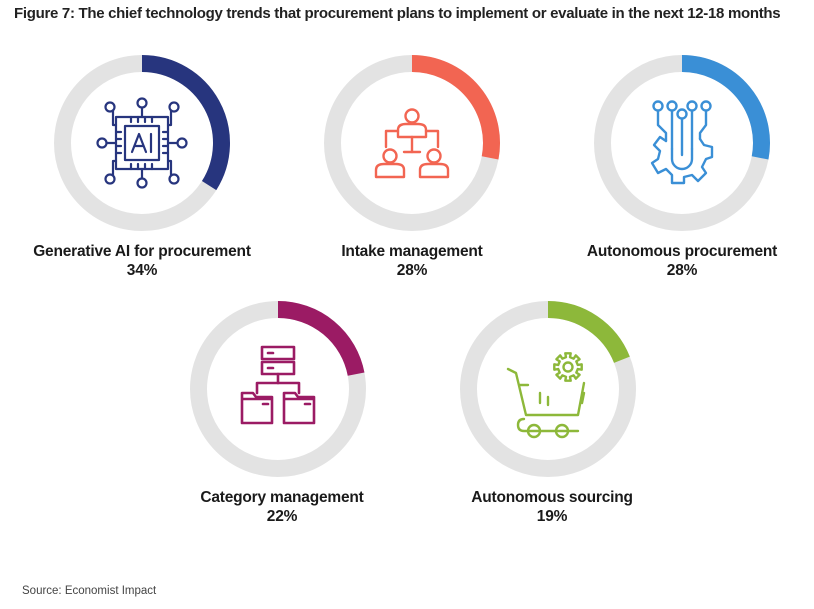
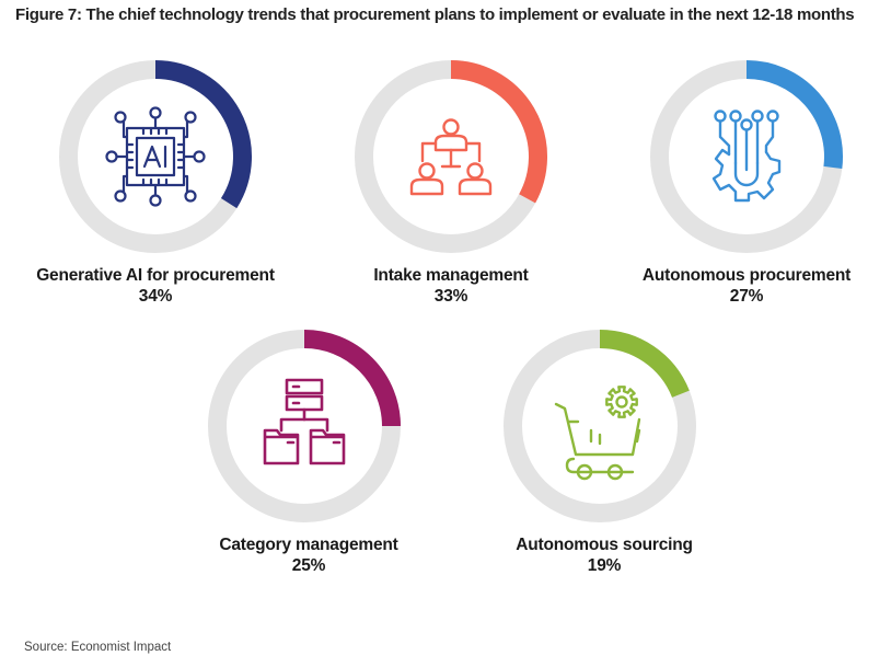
Intake management: 28% -> 33%
Autonomous procurement: 28% -> 27%
Category management: 22% -> 25%
